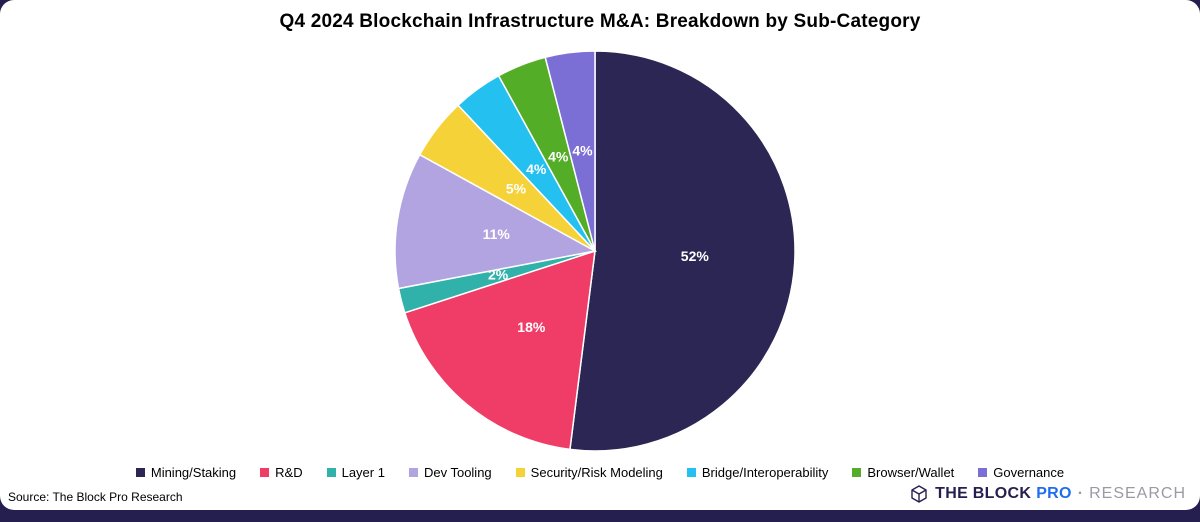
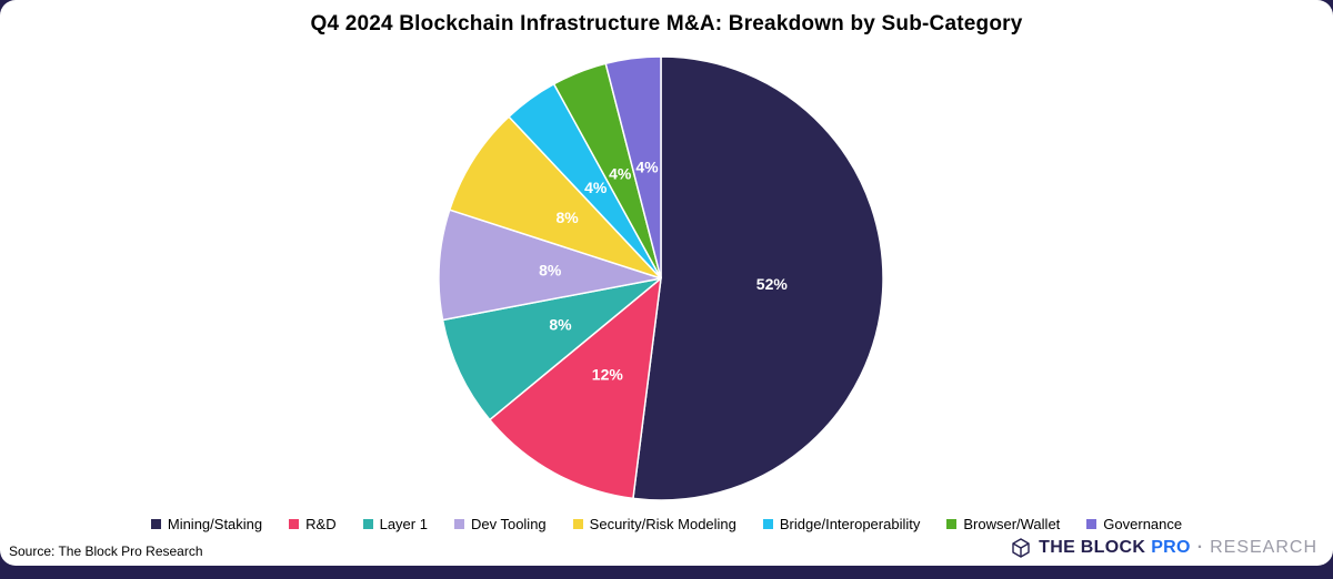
R&D: 18% -> 12%
Layer 1: 2% -> 8%
Dev Tooling: 11% -> 8%
Security/Risk Modeling: 5% -> 8%
